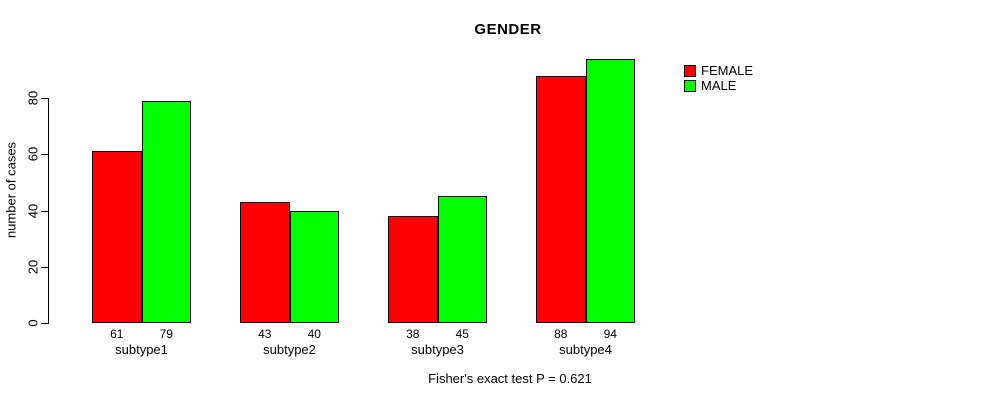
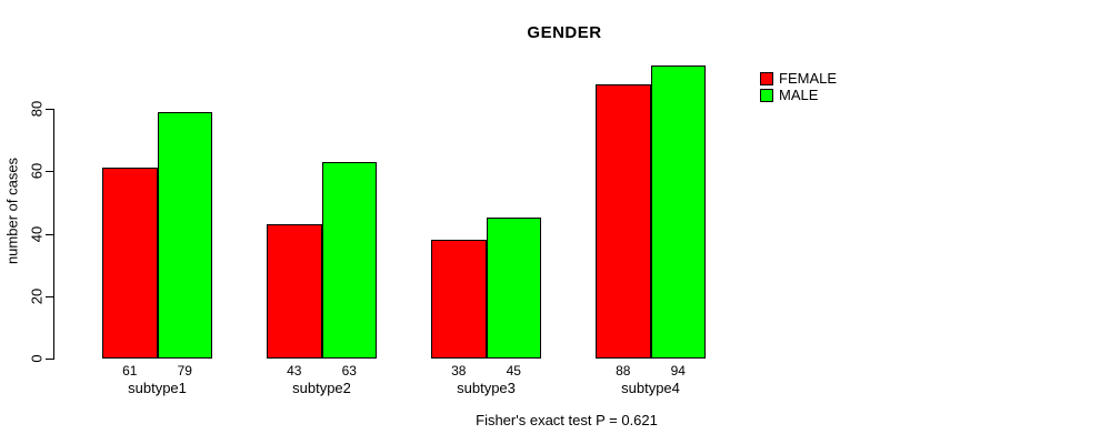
MALE/subtype2: 40 -> 63
